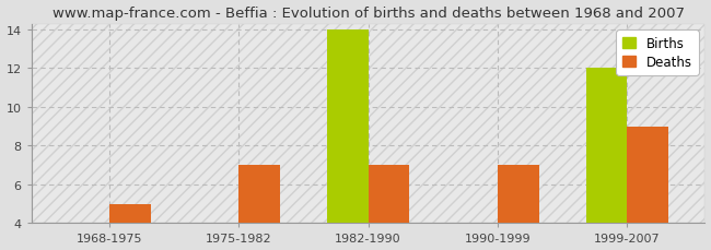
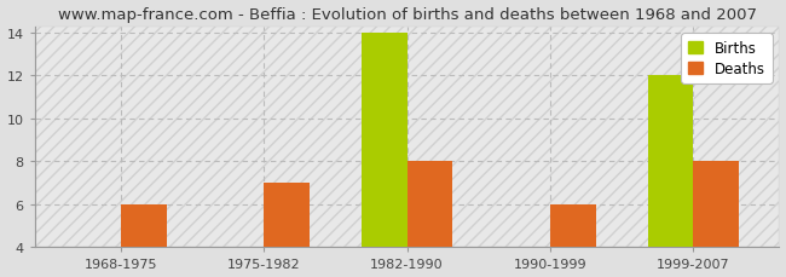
Deaths/1968-1975: 5 -> 6
Deaths/1982-1990: 7 -> 8
Deaths/1990-1999: 7 -> 6
Deaths/1999-2007: 9 -> 8
